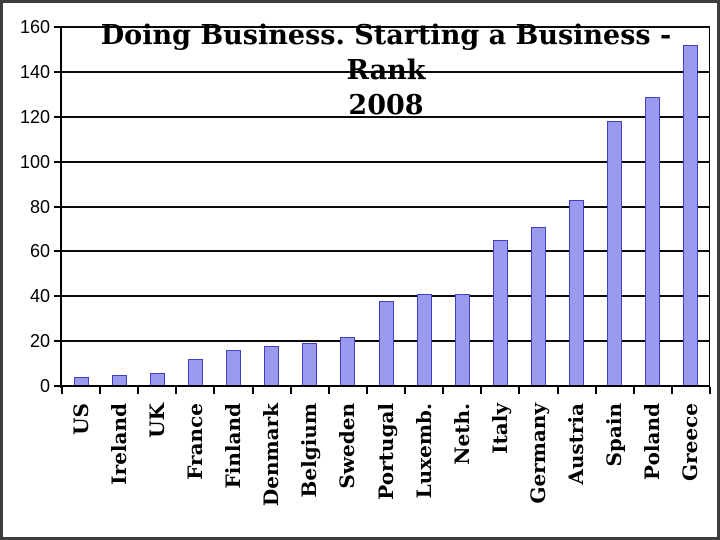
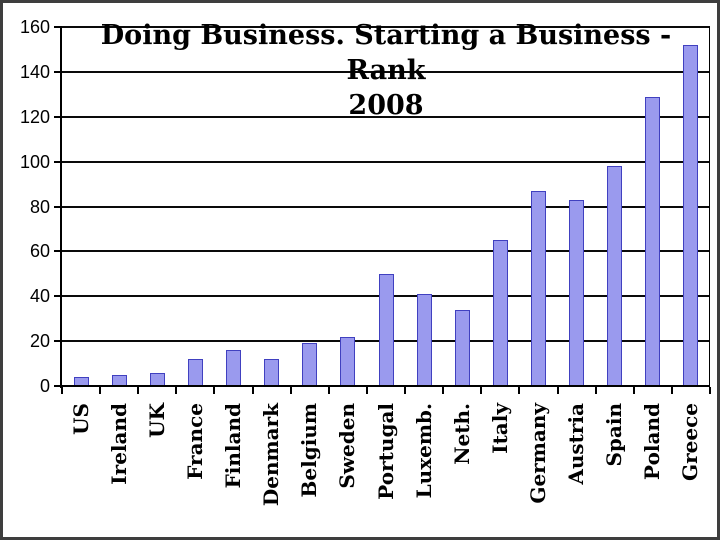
Denmark: 18 -> 12
Portugal: 38 -> 50
Neth.: 41 -> 34
Germany: 71 -> 87
Spain: 118 -> 98
